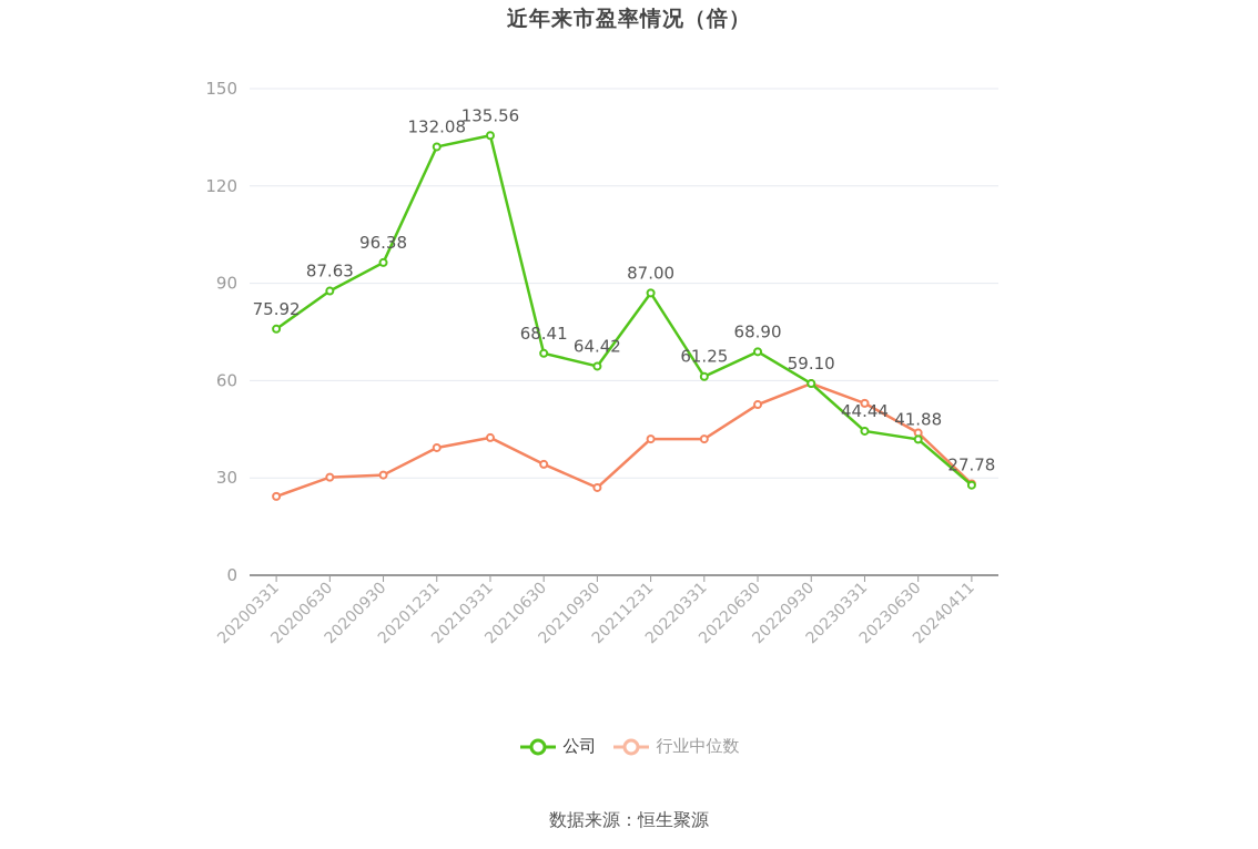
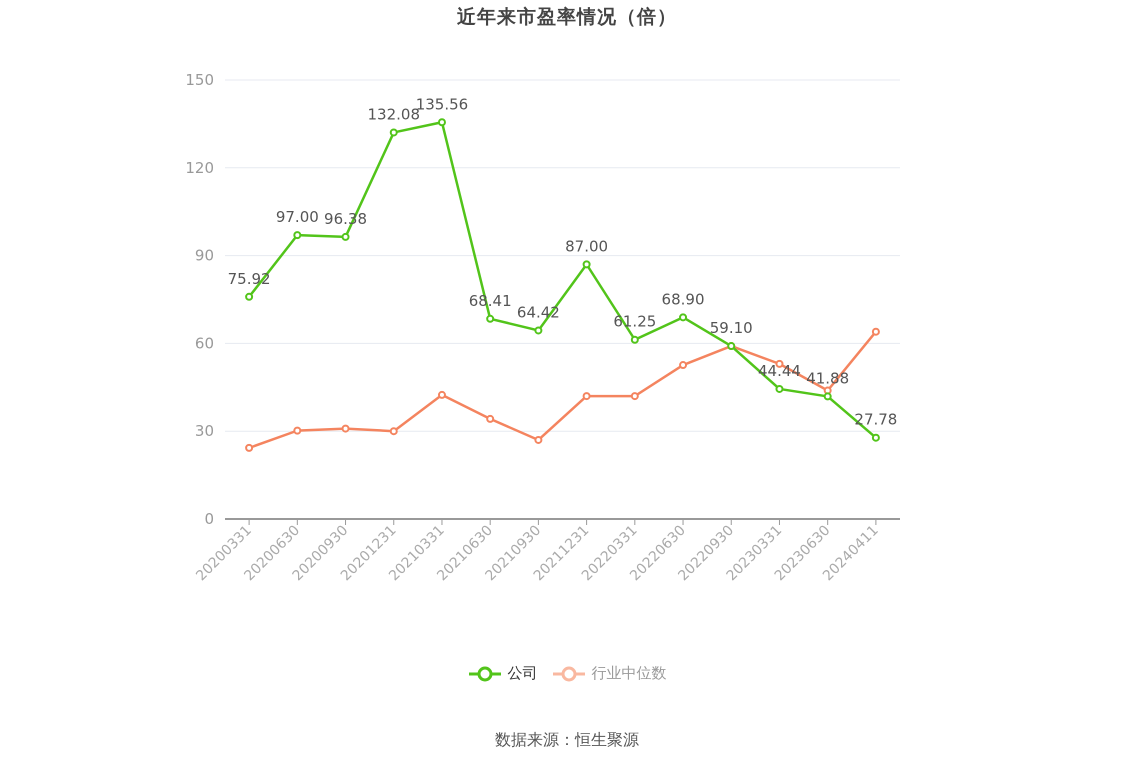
公司/20200630: 87.63 -> 97.00
行业中位数/20201231: 39 -> 30
行业中位数/20240411: 28 -> 64
